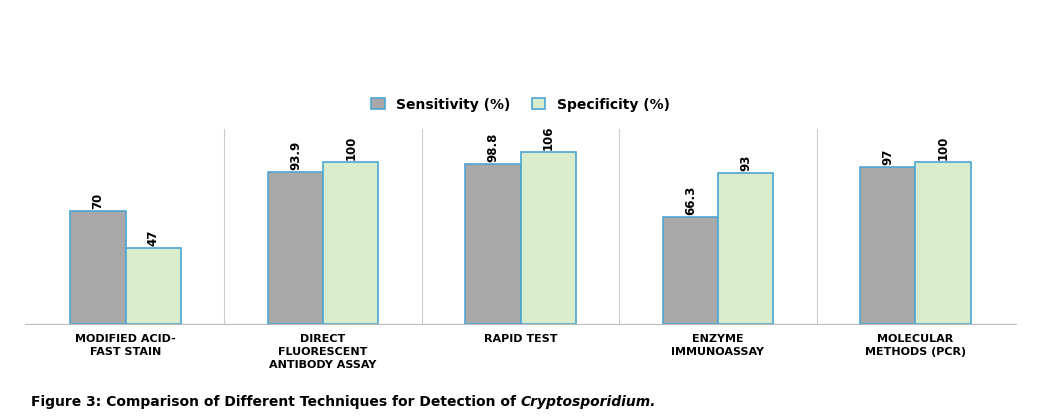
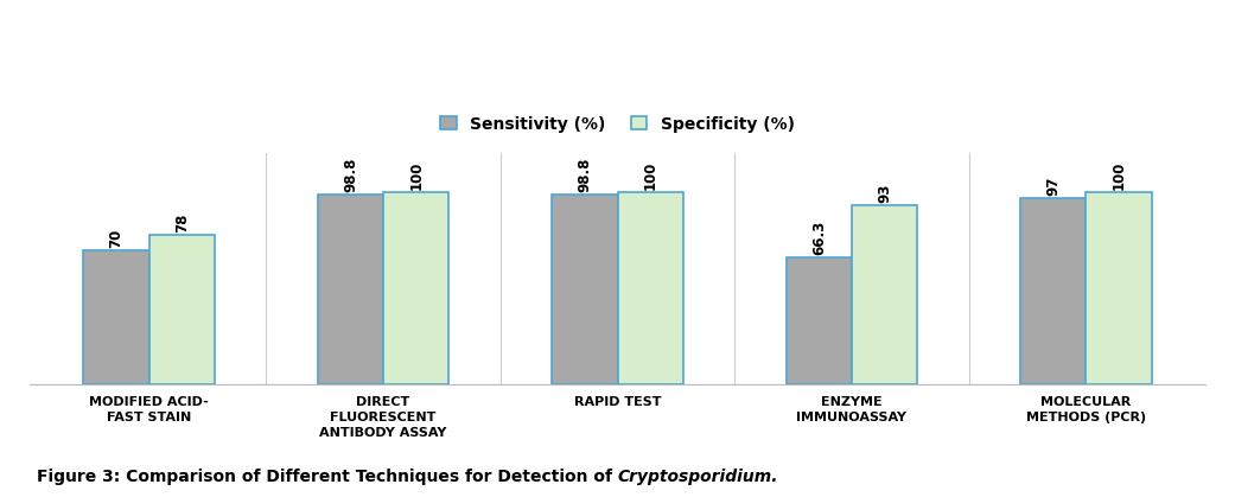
Specificity (%)/MODIFIED ACID- FAST STAIN: 47 -> 78
Sensitivity (%)/DIRECT FLUORESCENT ANTIBODY ASSAY: 93.9 -> 98.8
Specificity (%)/RAPID TEST: 106 -> 100
